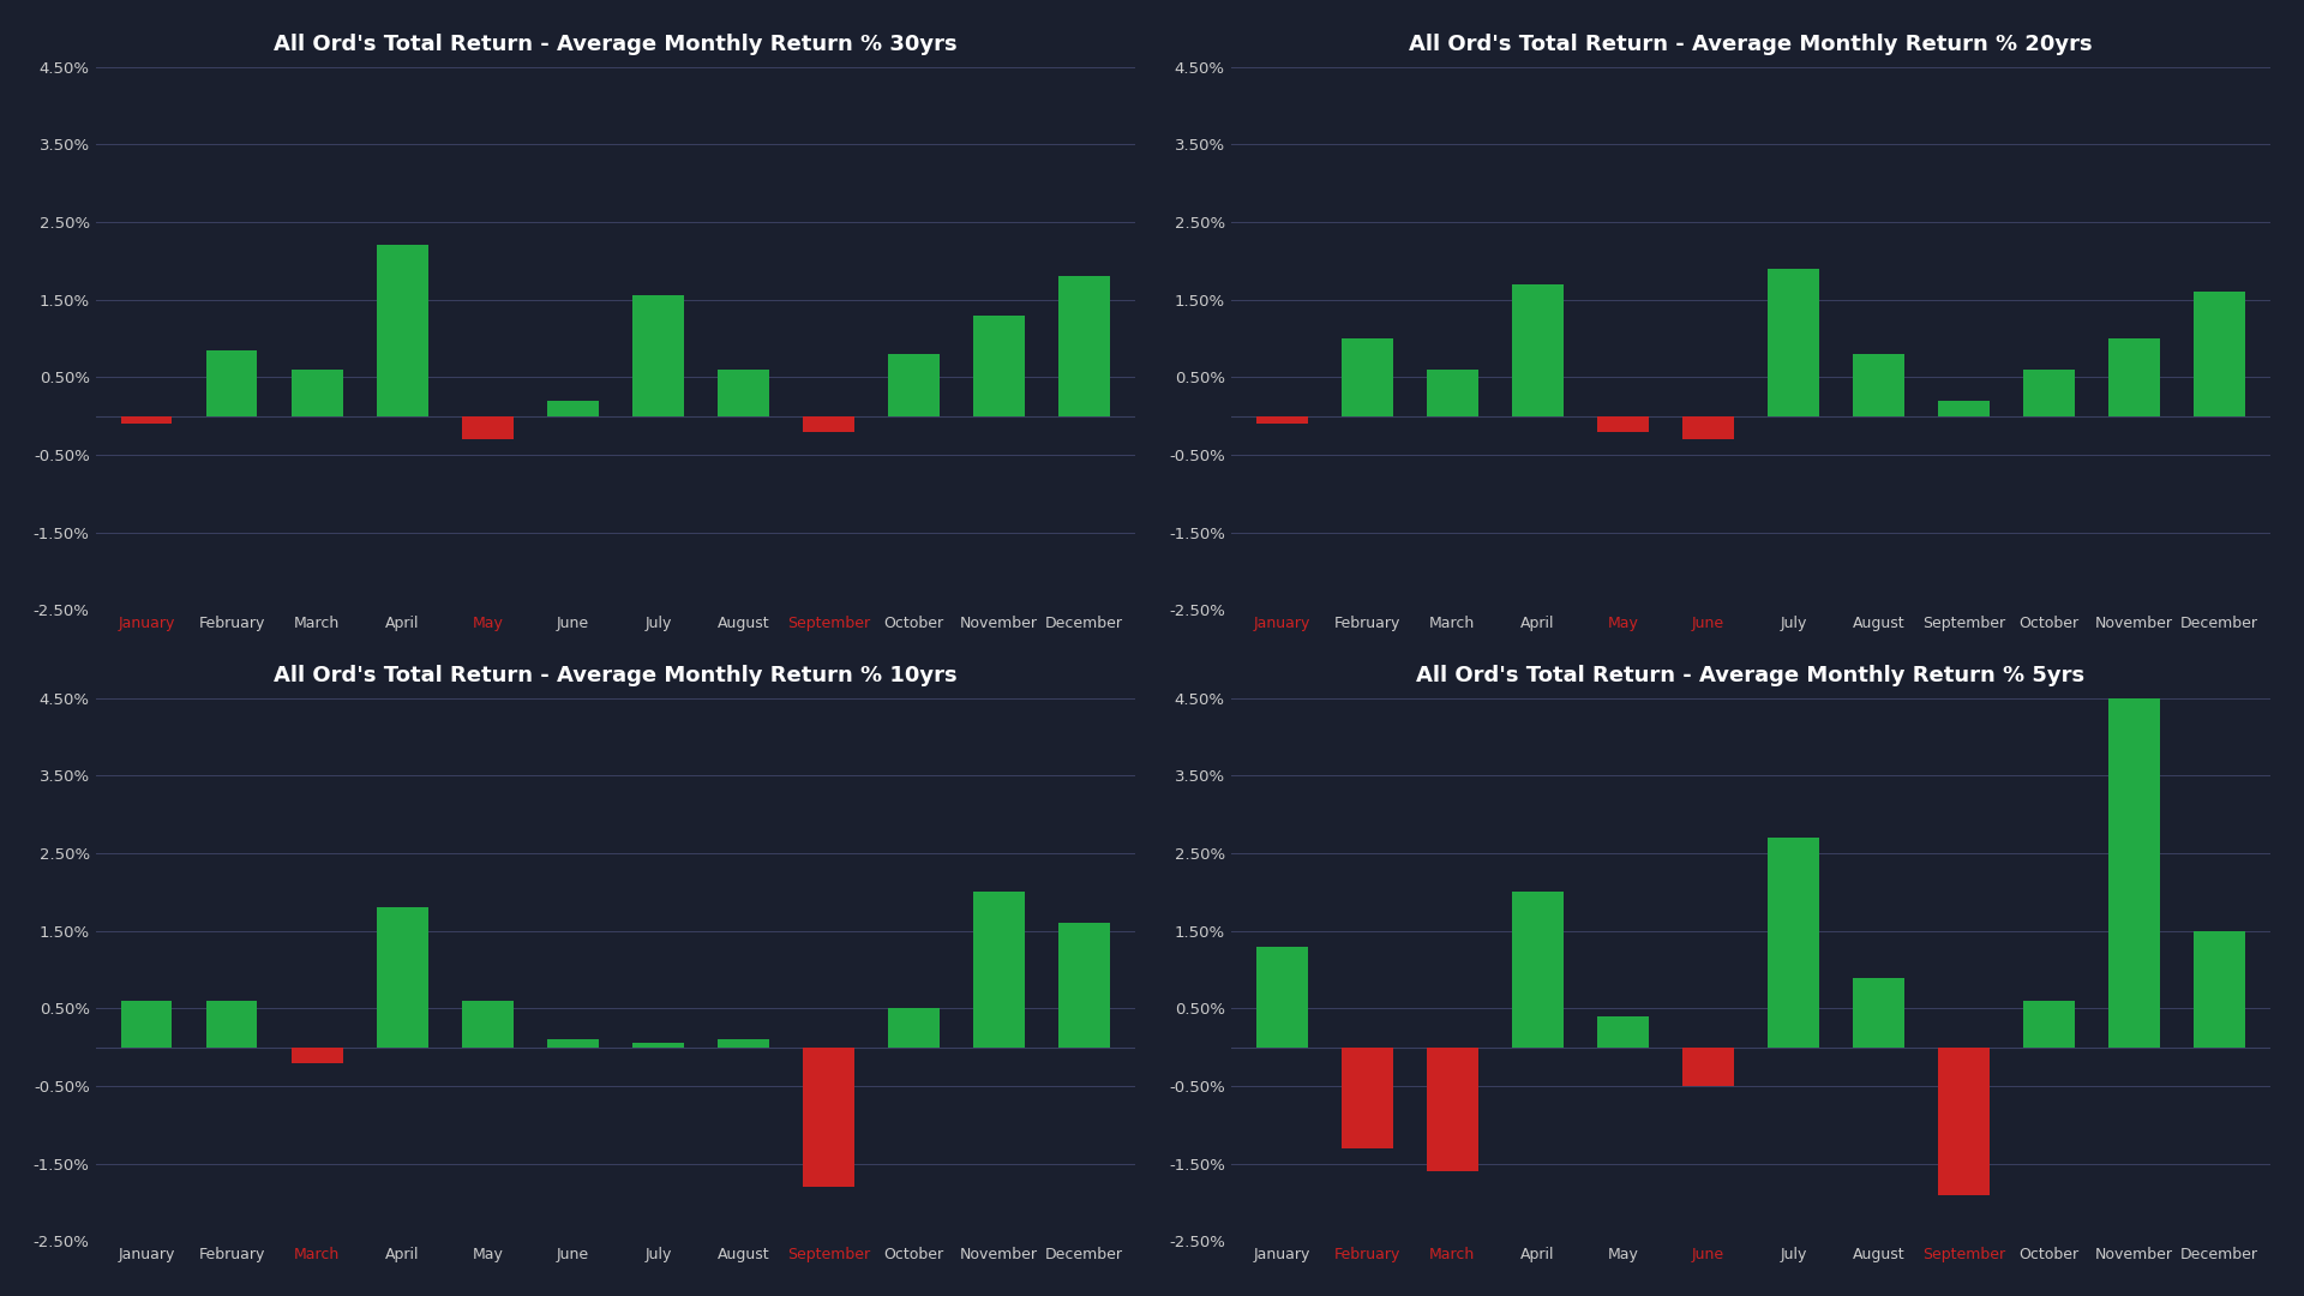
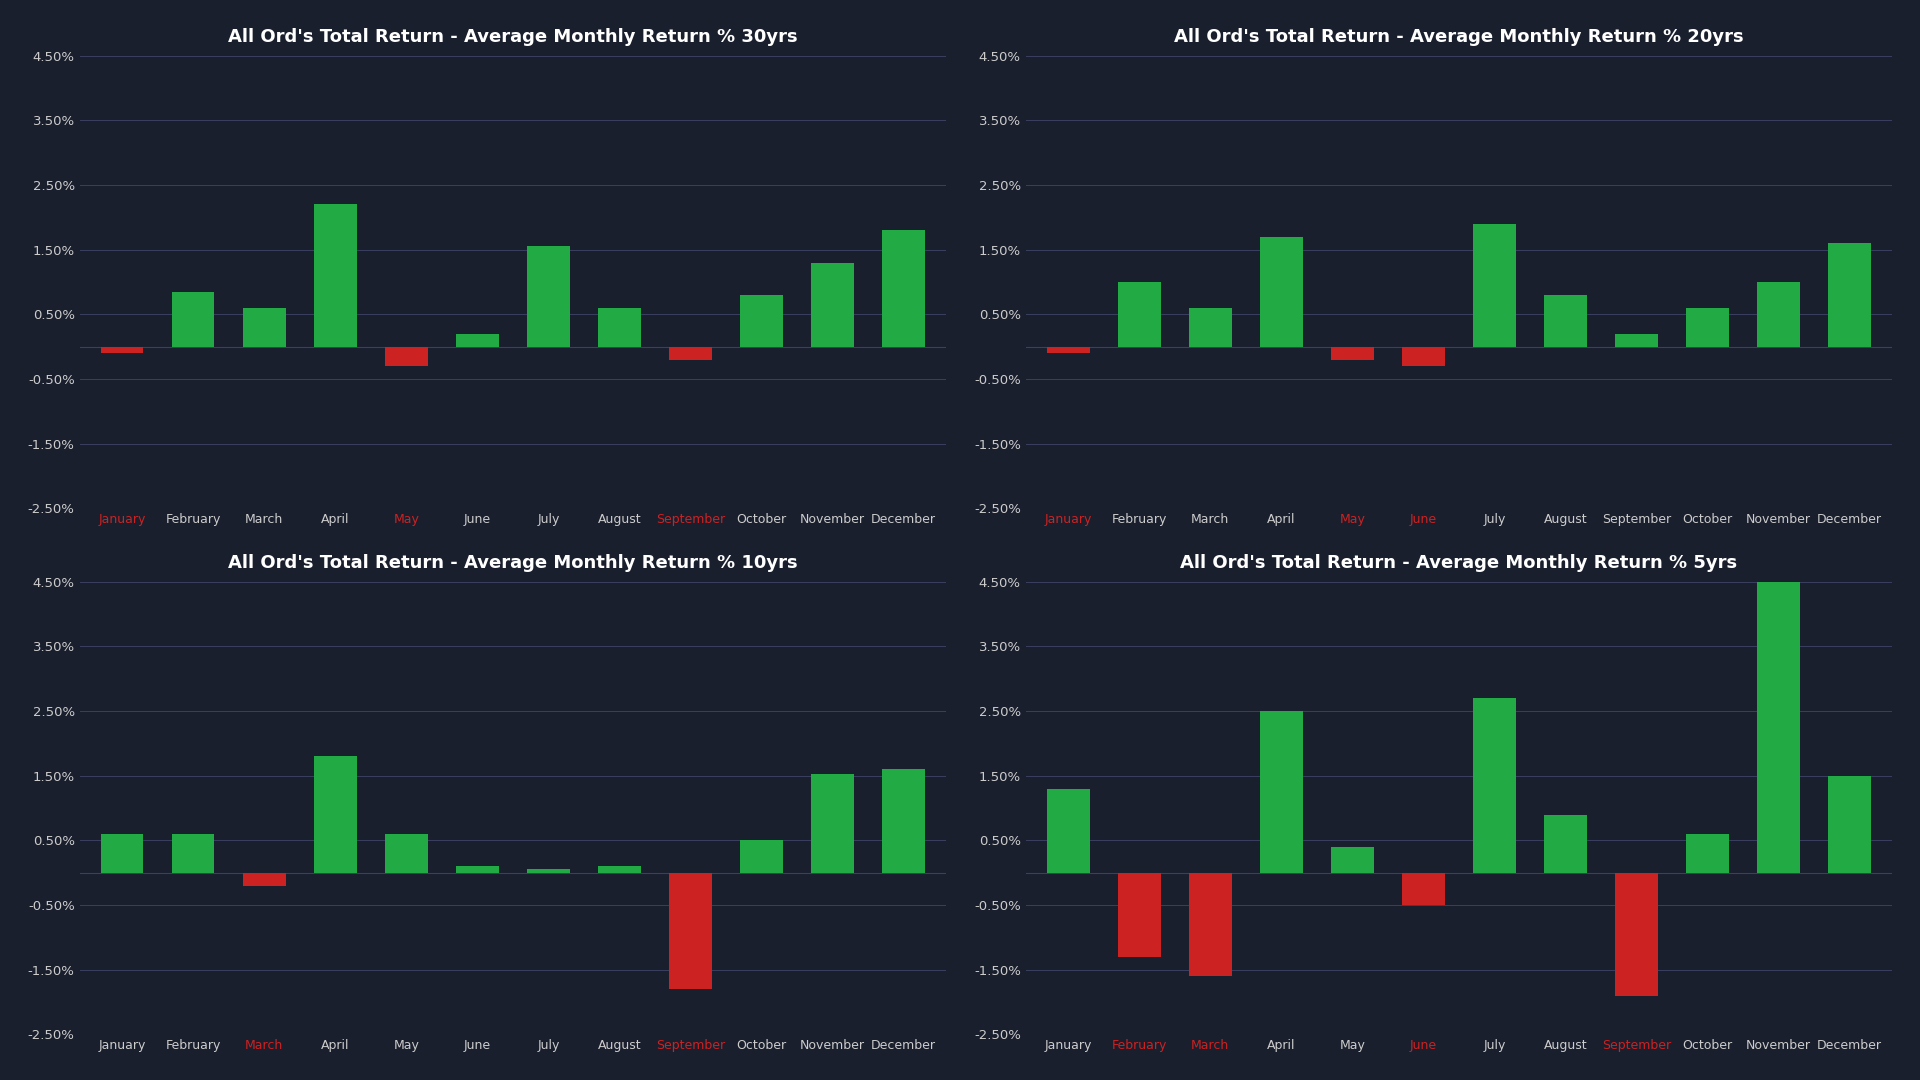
All Ord's Total Return - Average Monthly Return % 10yrs/November: 2.00% -> 1.52%
All Ord's Total Return - Average Monthly Return % 5yrs/April: 2.0% -> 2.5%
